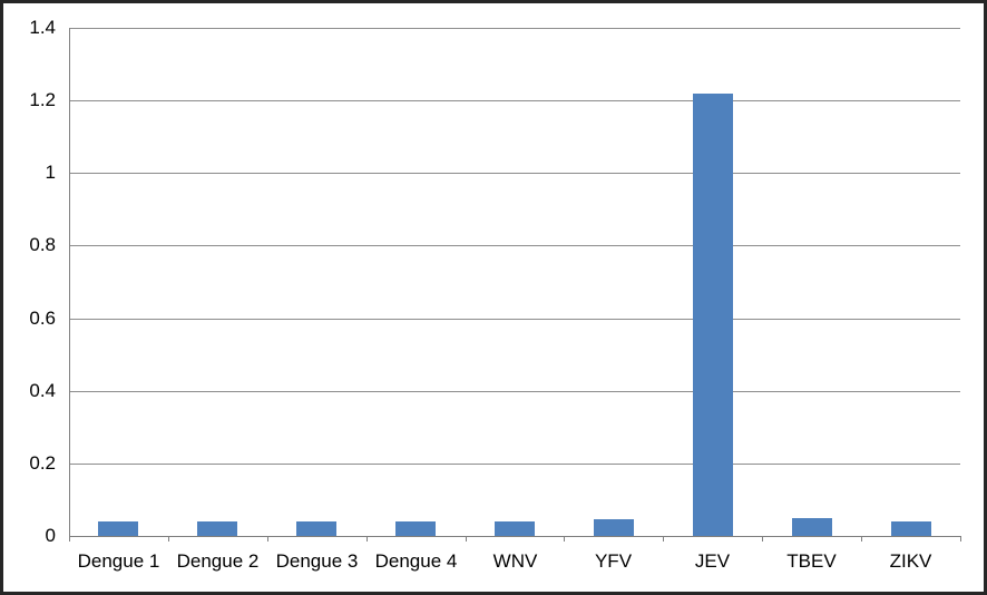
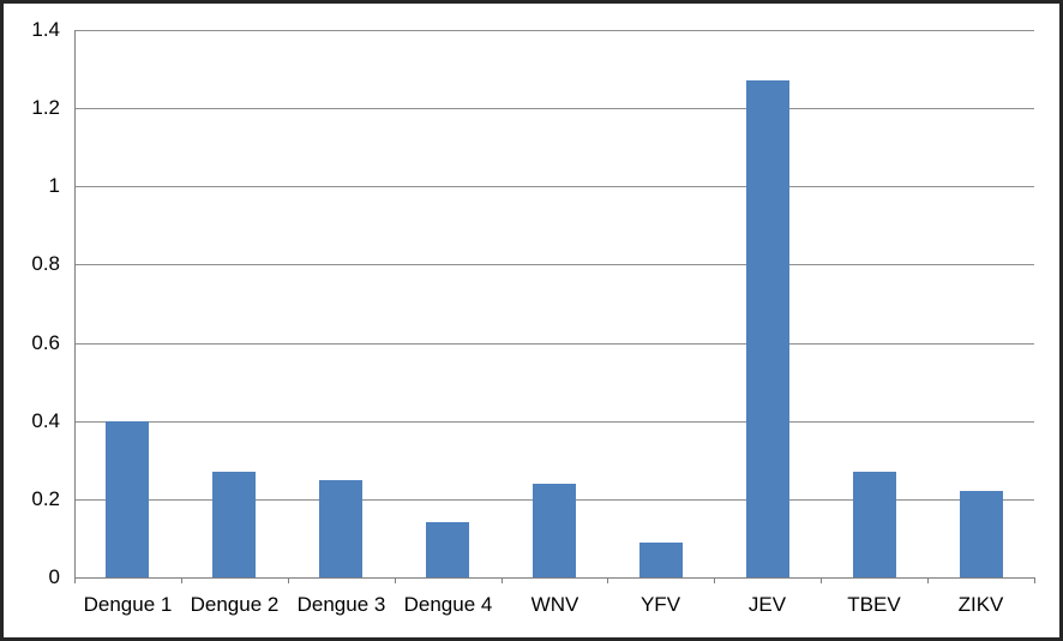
Dengue 1: 0.04 -> 0.40
Dengue 2: 0.04 -> 0.27
Dengue 3: 0.04 -> 0.25
Dengue 4: 0.04 -> 0.14
WNV: 0.04 -> 0.24
YFV: 0.04 -> 0.09
JEV: 1.22 -> 1.27
TBEV: 0.05 -> 0.27
ZIKV: 0.04 -> 0.22
